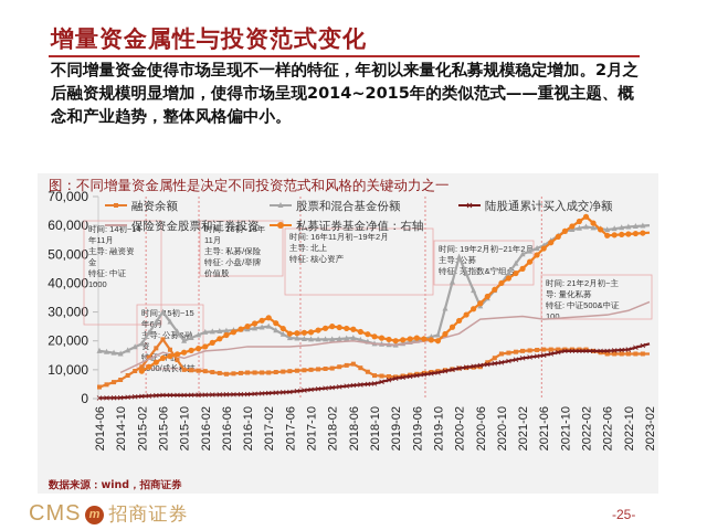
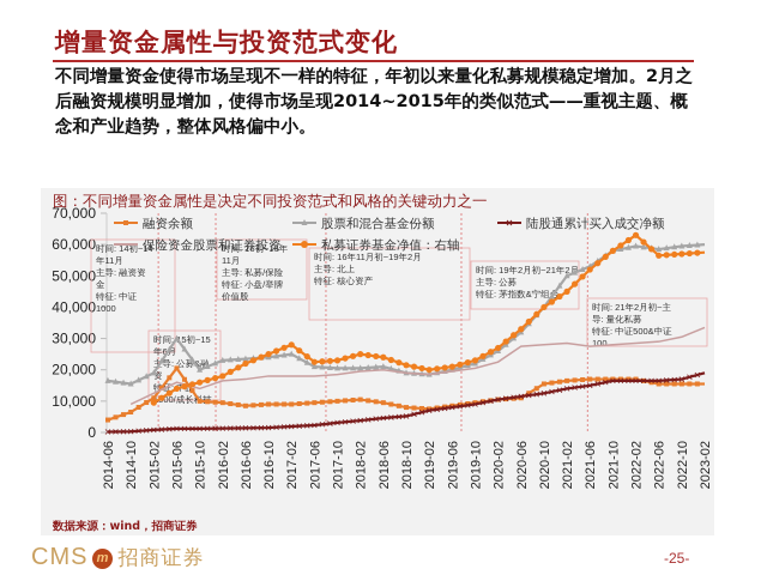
融资余额/2018-06: 12000 -> 10000
私募证券基金净值：右轴/2019-10: 20000 -> 23000
股票和混合基金份额/2020-02: 49000 -> 26000
